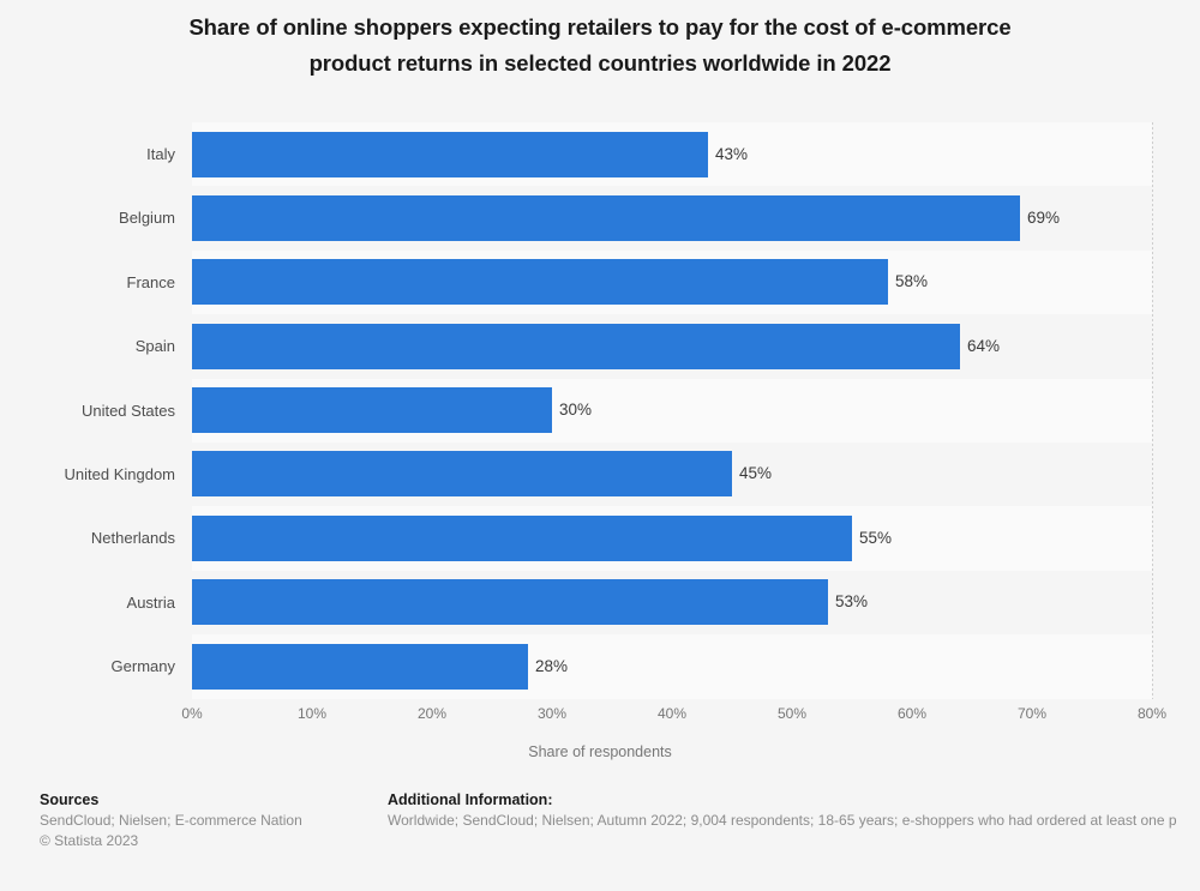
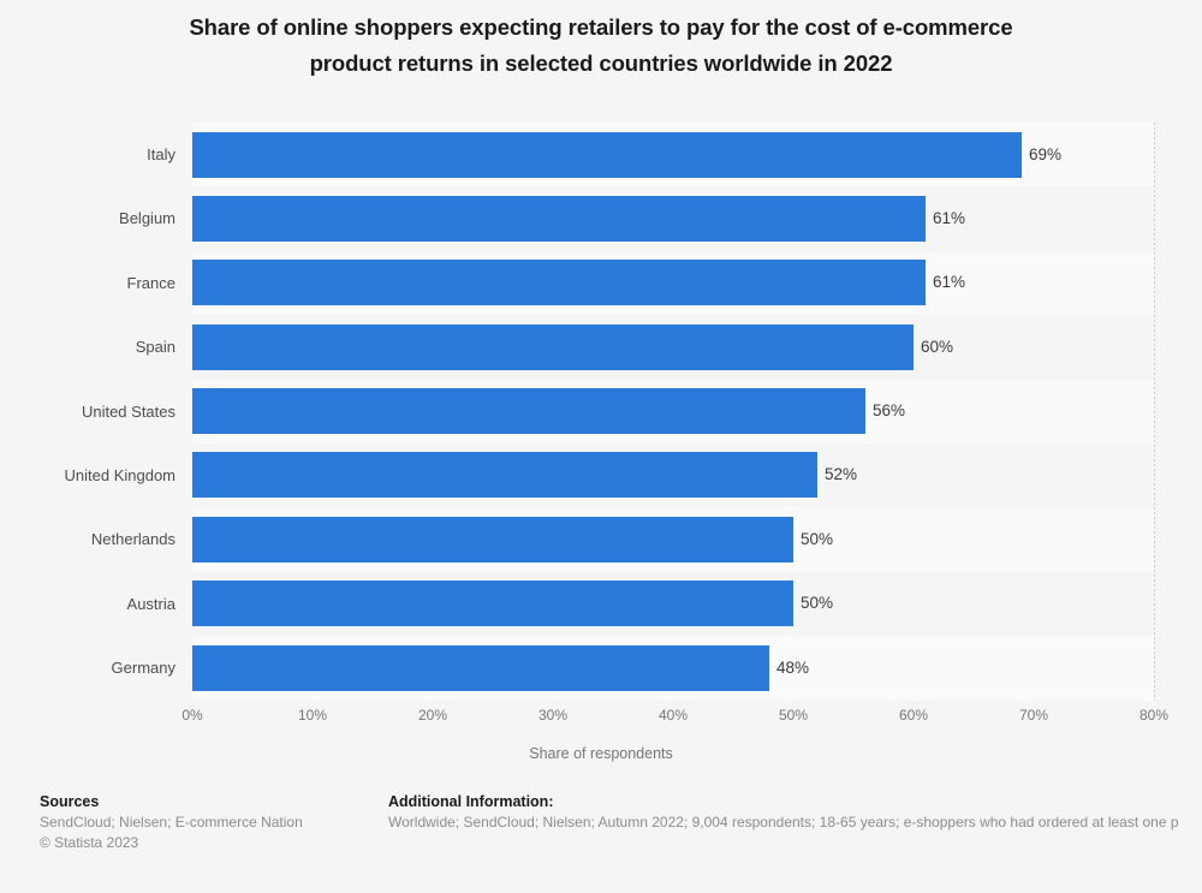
Italy: 43% -> 69%
Belgium: 69% -> 61%
France: 58% -> 61%
Spain: 64% -> 60%
United States: 30% -> 56%
United Kingdom: 45% -> 52%
Netherlands: 55% -> 50%
Austria: 53% -> 50%
Germany: 28% -> 48%
